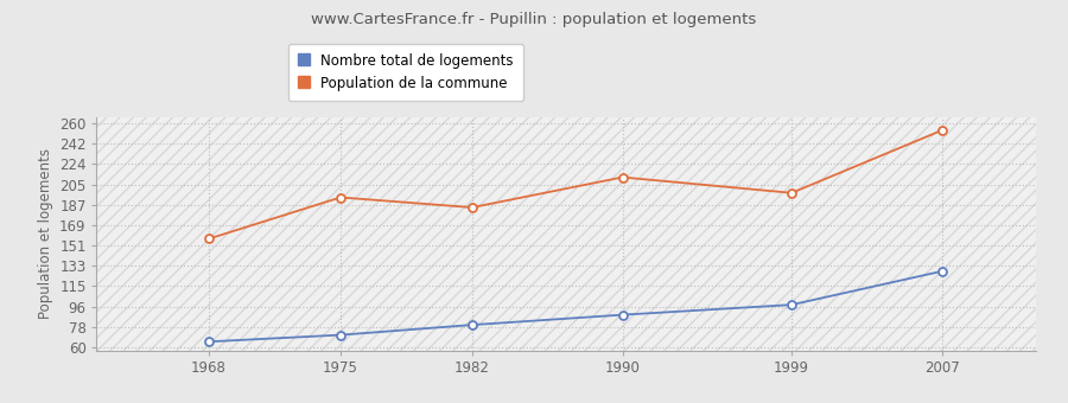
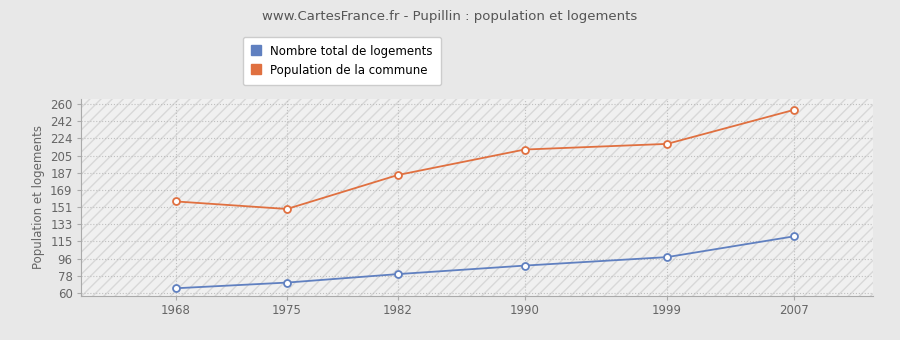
Population de la commune/1975: 194 -> 149
Population de la commune/1999: 198 -> 218
Nombre total de logements/2007: 128 -> 120
